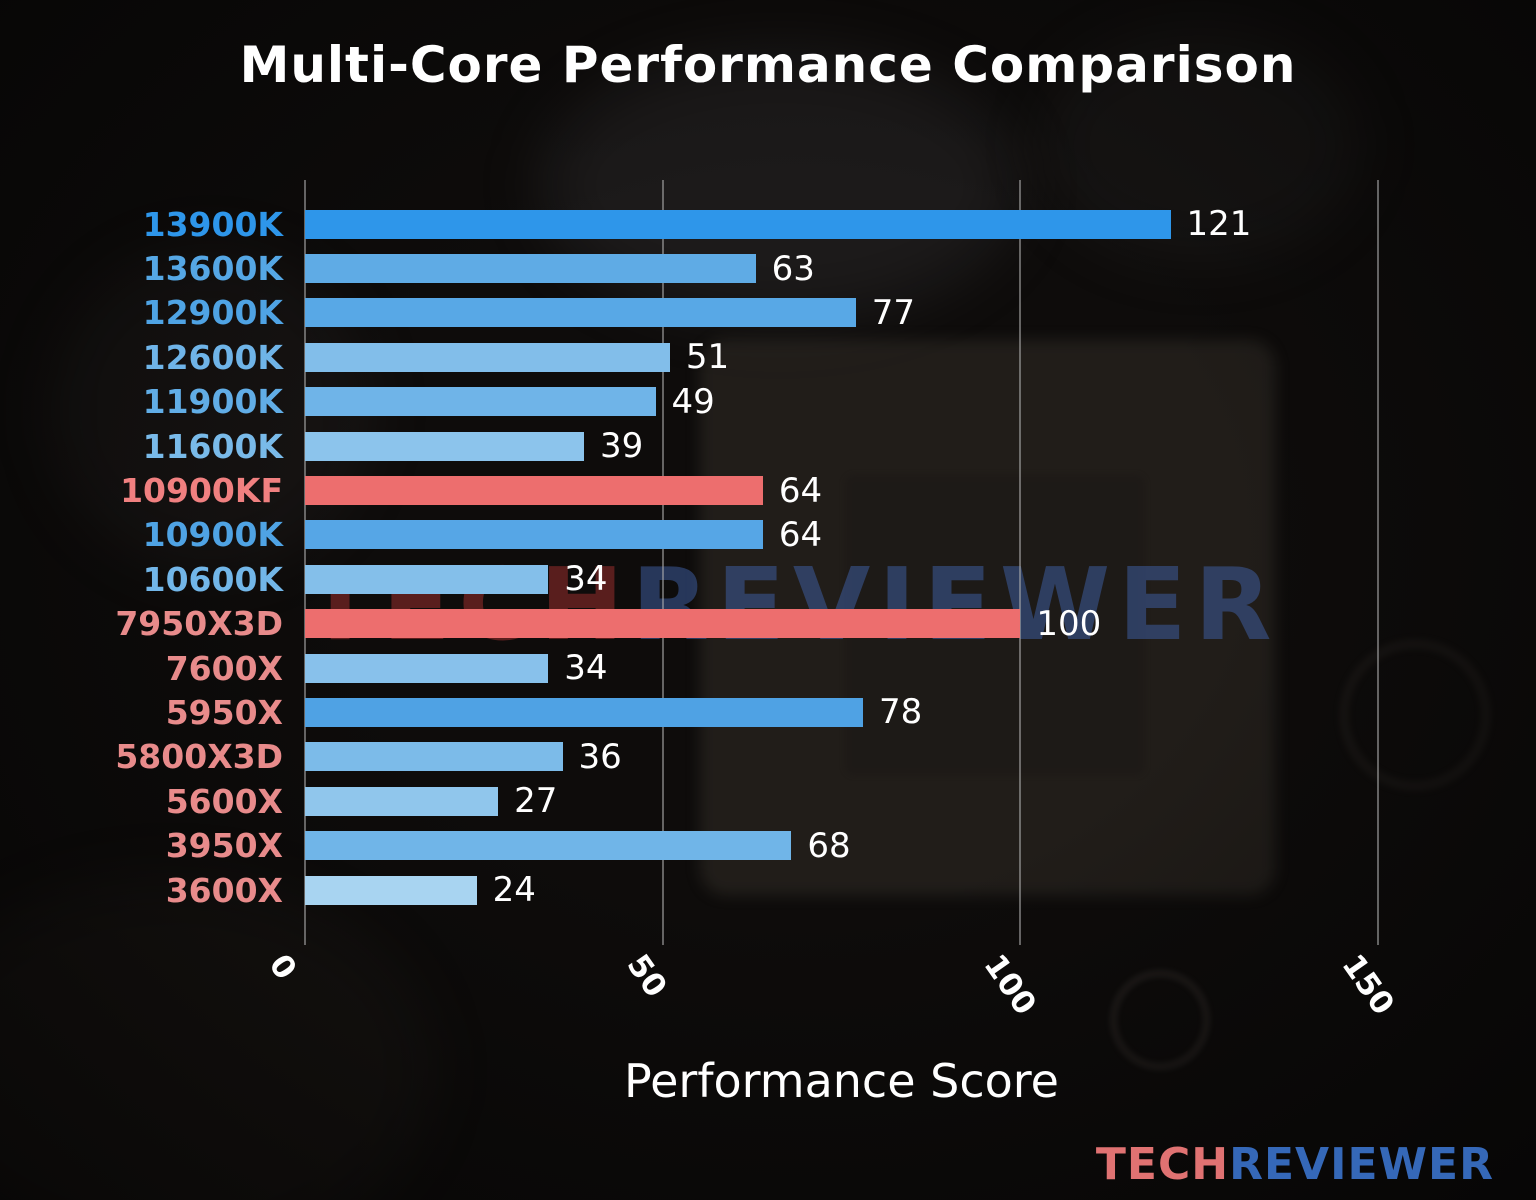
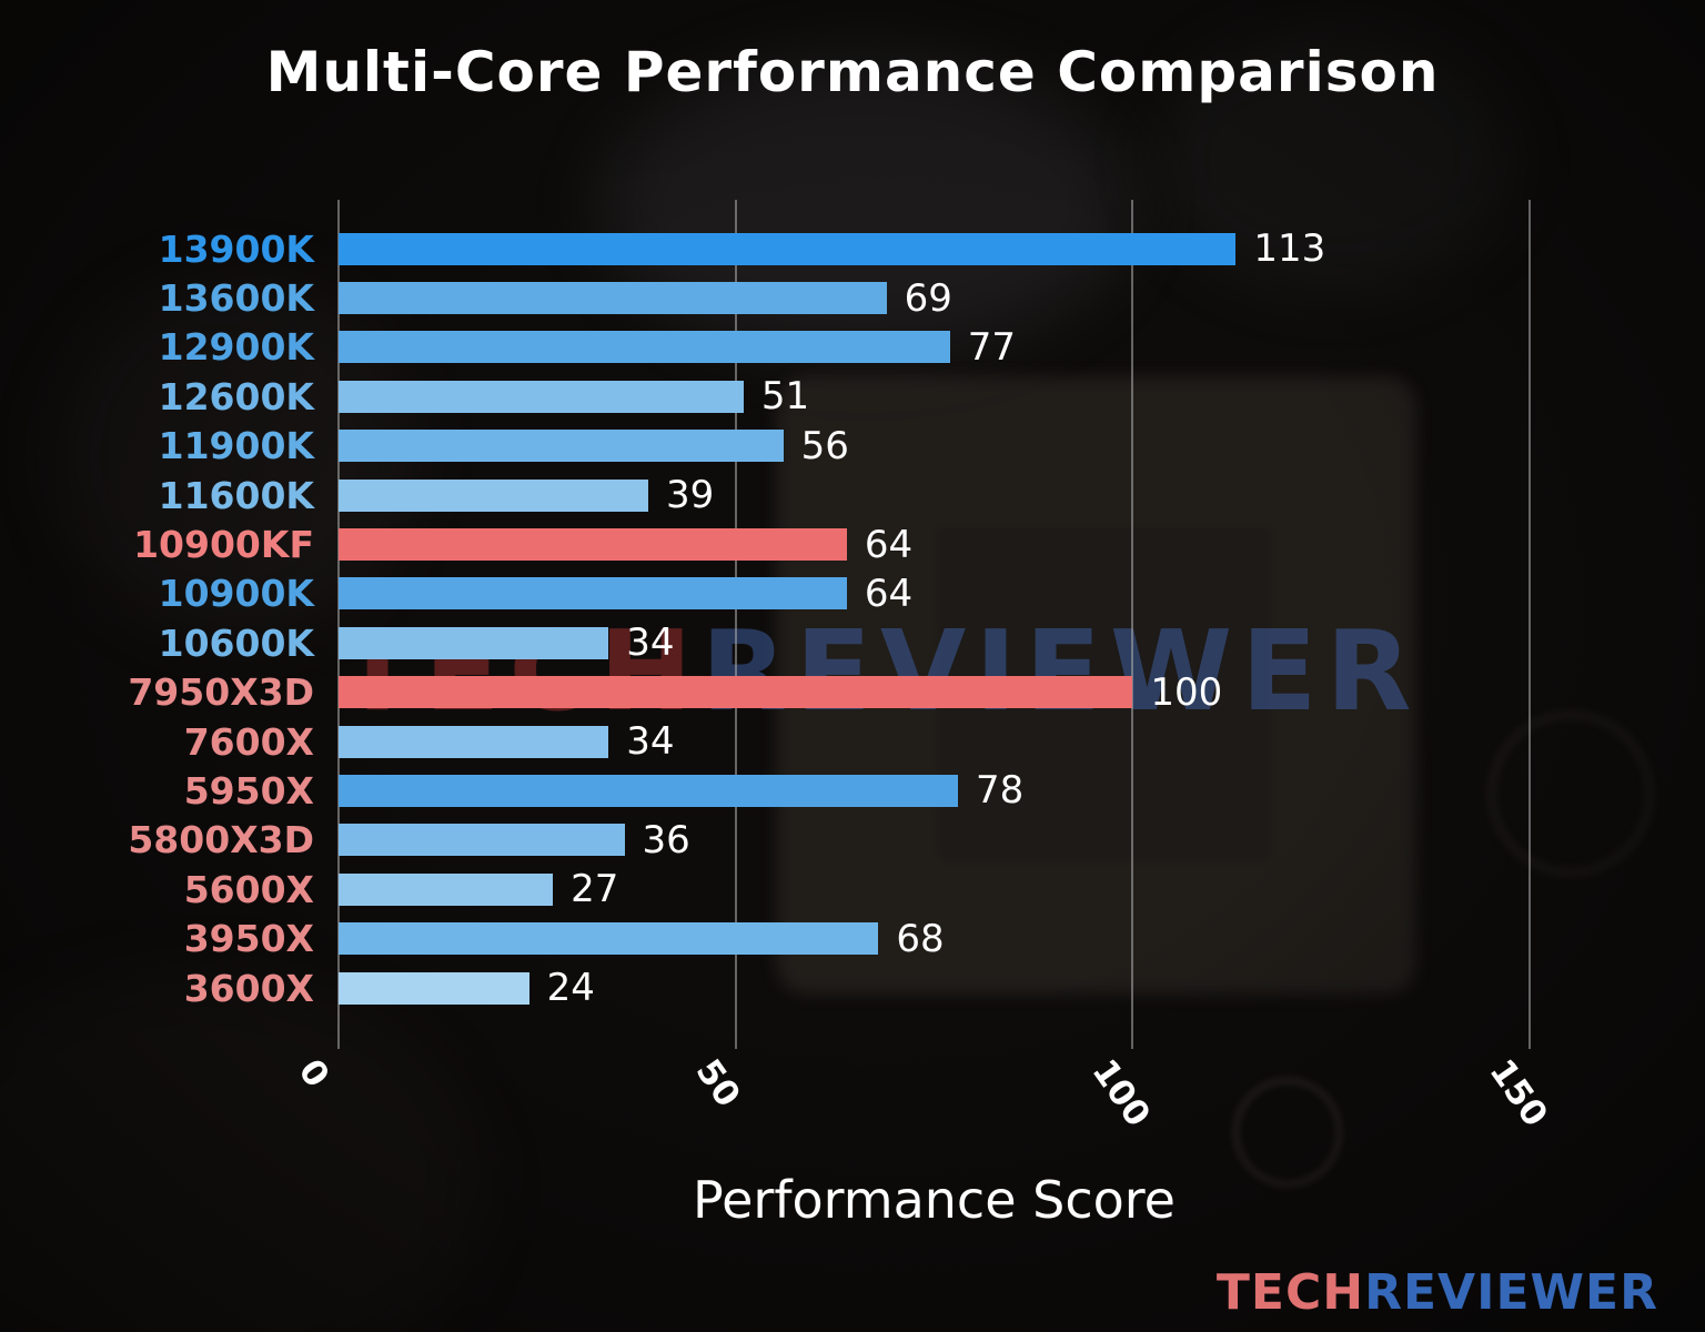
13900K: 121 -> 113
13600K: 63 -> 69
11900K: 49 -> 56
